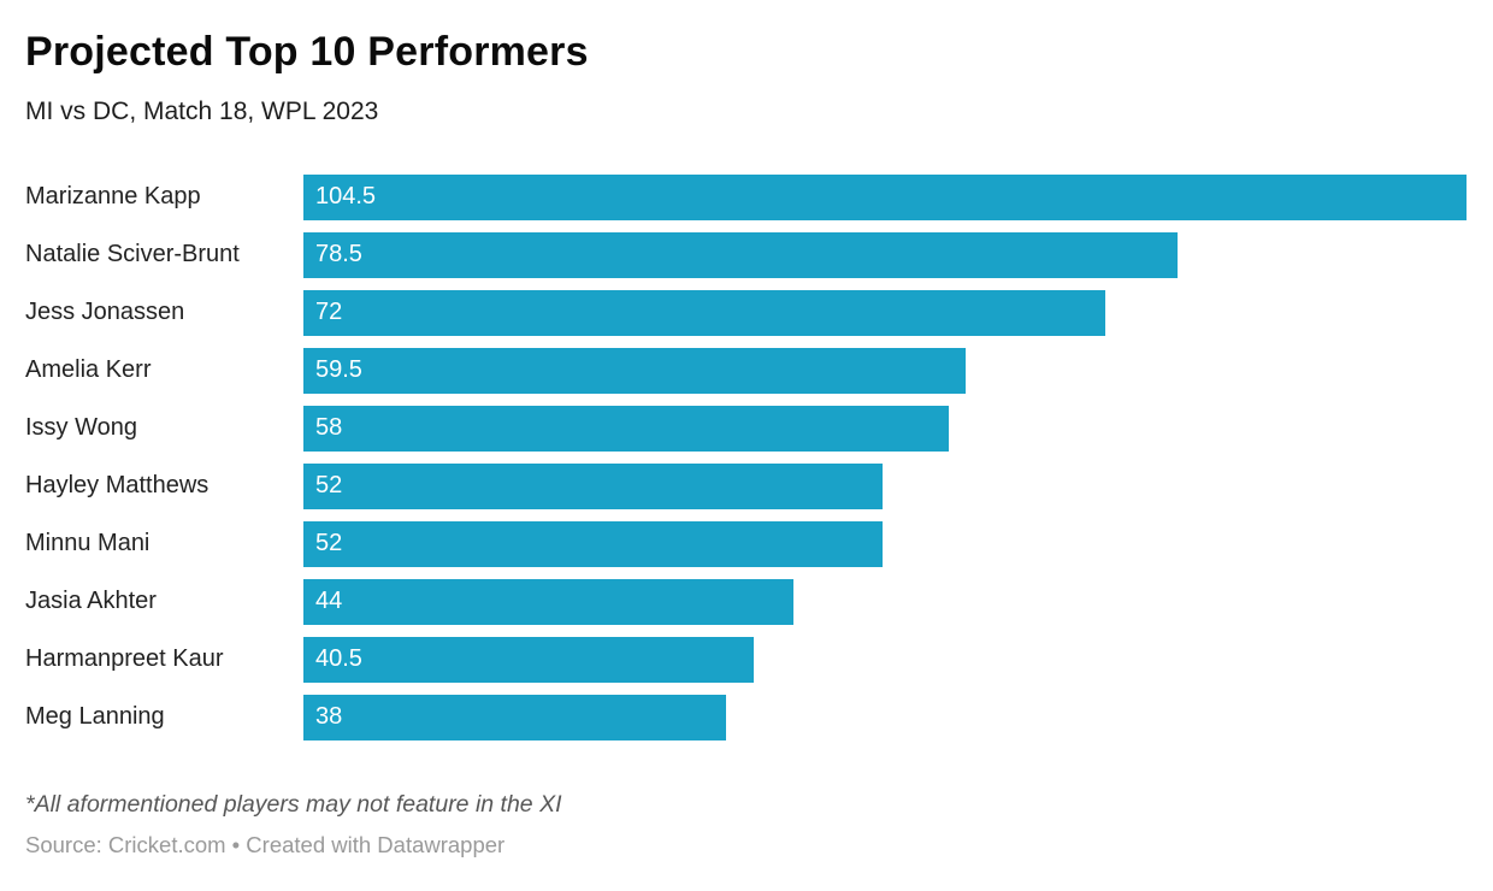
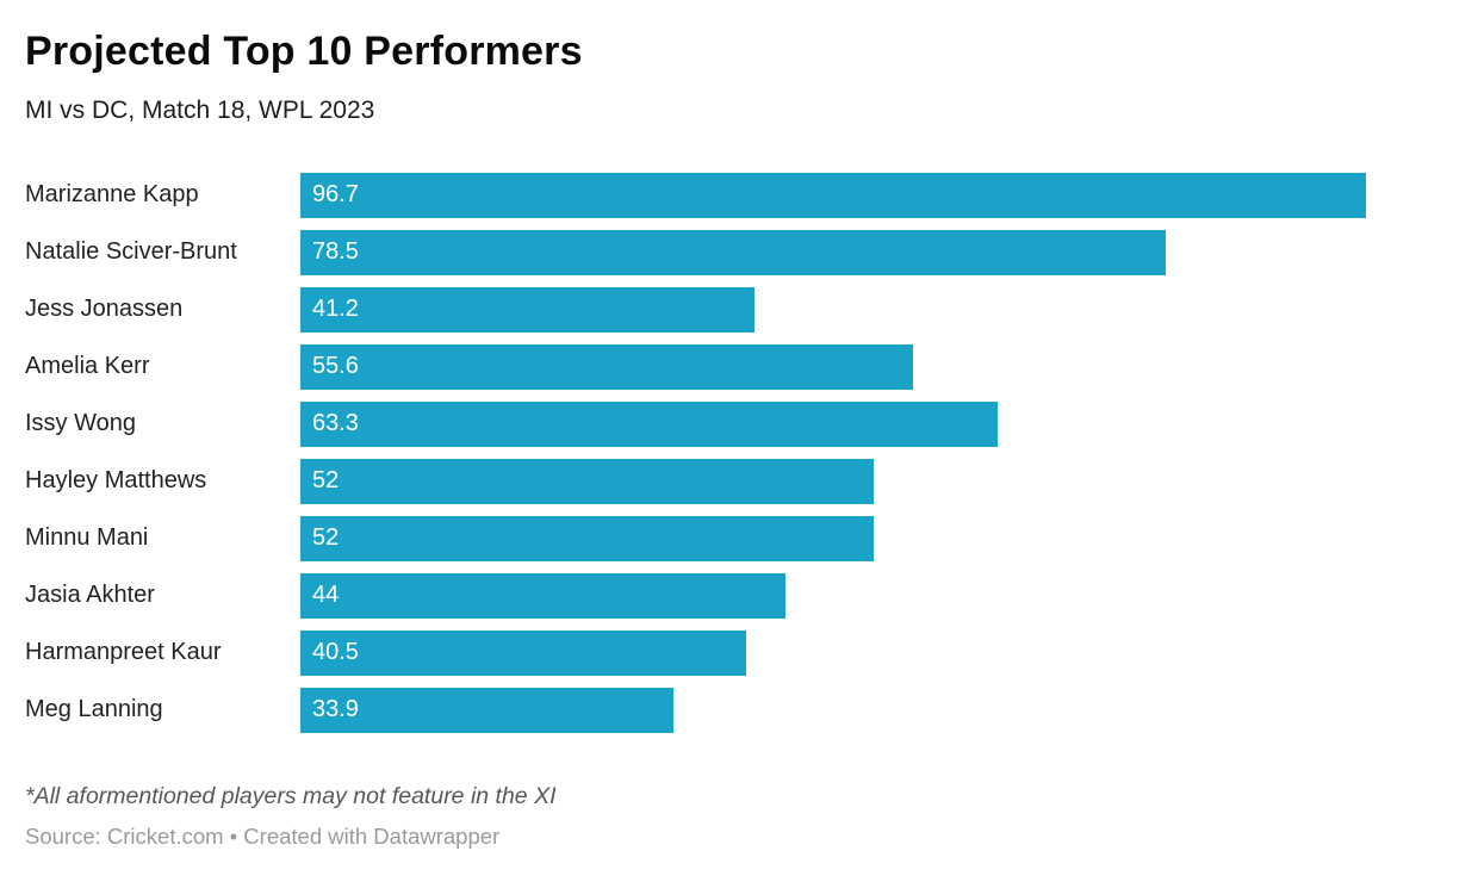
Marizanne Kapp: 104.5 -> 96.7
Jess Jonassen: 72 -> 41.2
Amelia Kerr: 59.5 -> 55.6
Issy Wong: 58 -> 63.3
Meg Lanning: 38 -> 33.9
